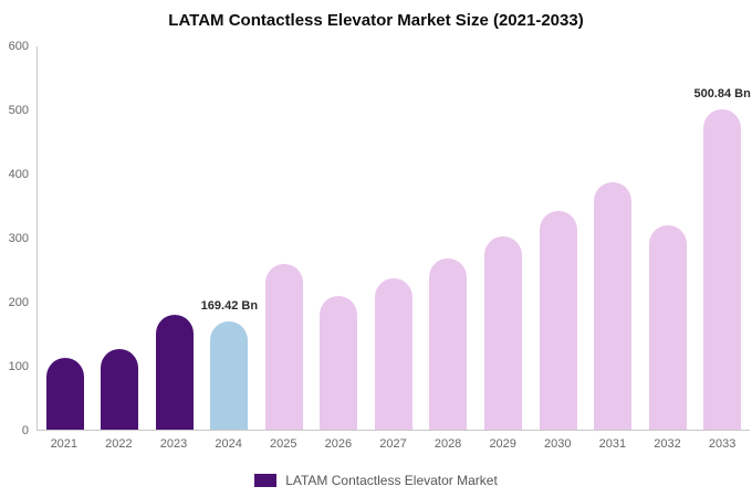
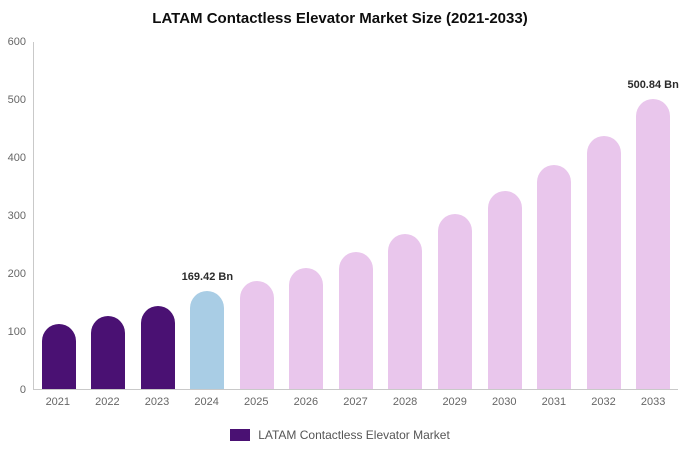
2023: 180 -> 140
2025: 260 -> 190
2032: 320 -> 440
